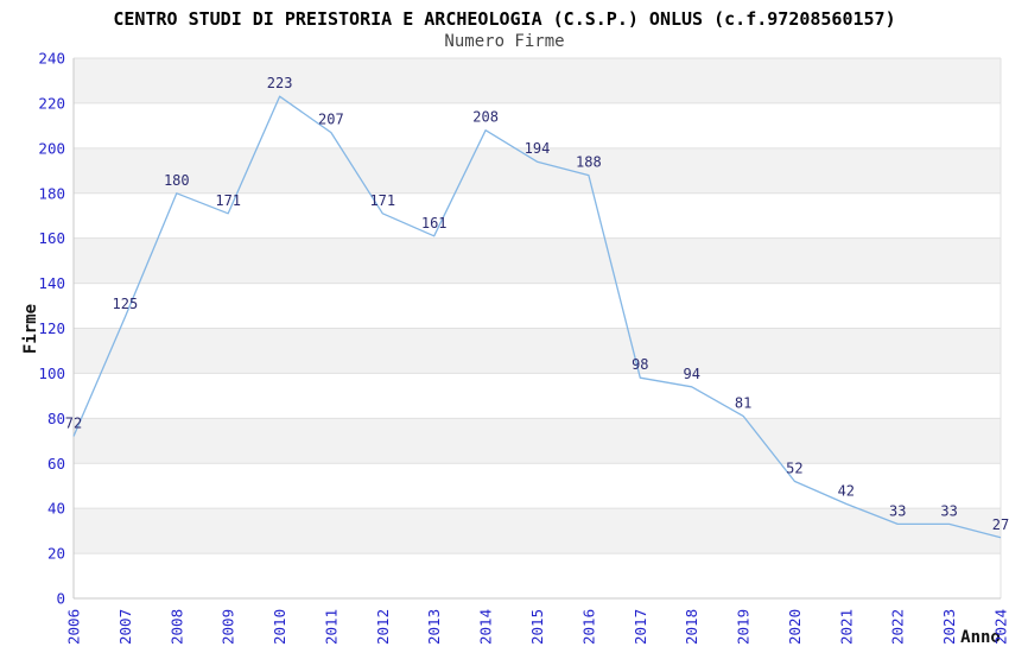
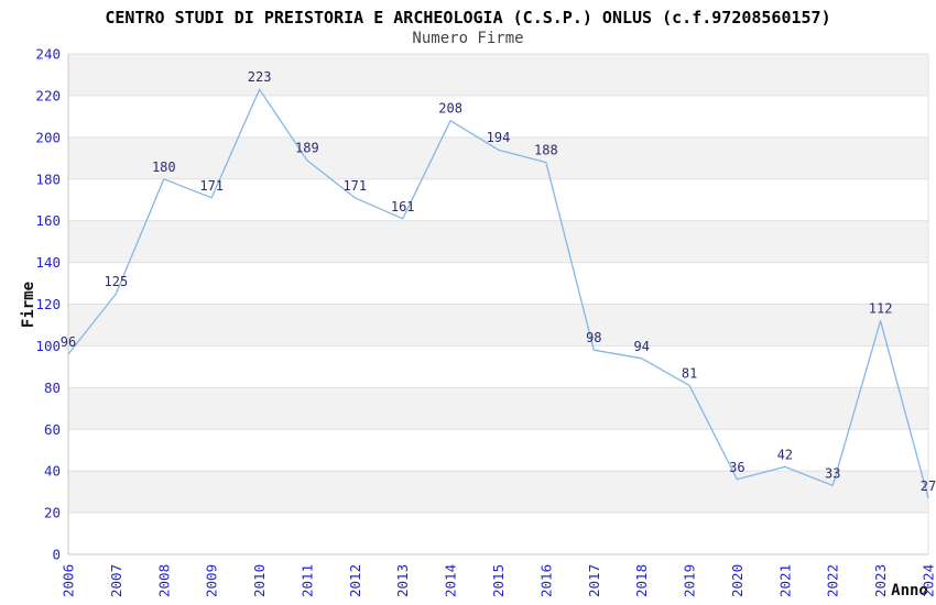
2006: 72 -> 96
2011: 207 -> 189
2020: 52 -> 36
2023: 33 -> 112
